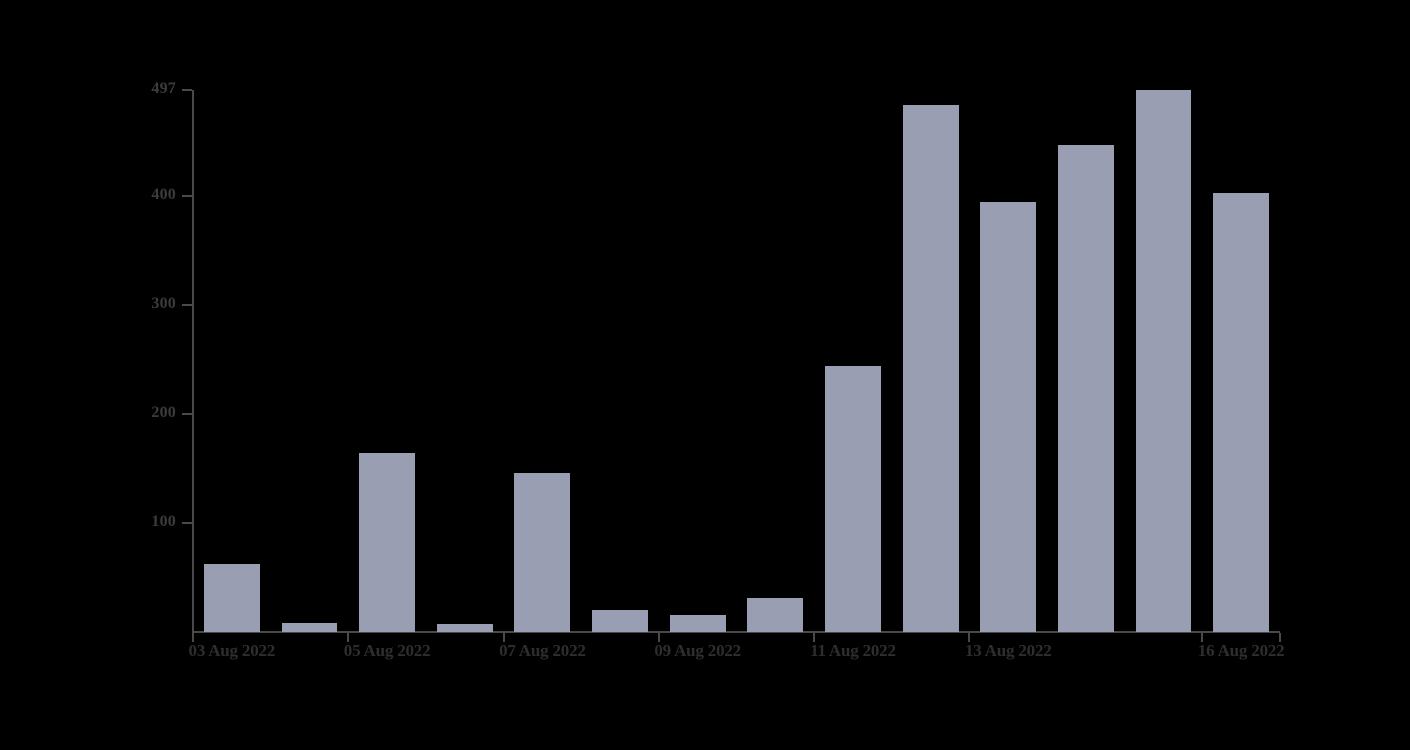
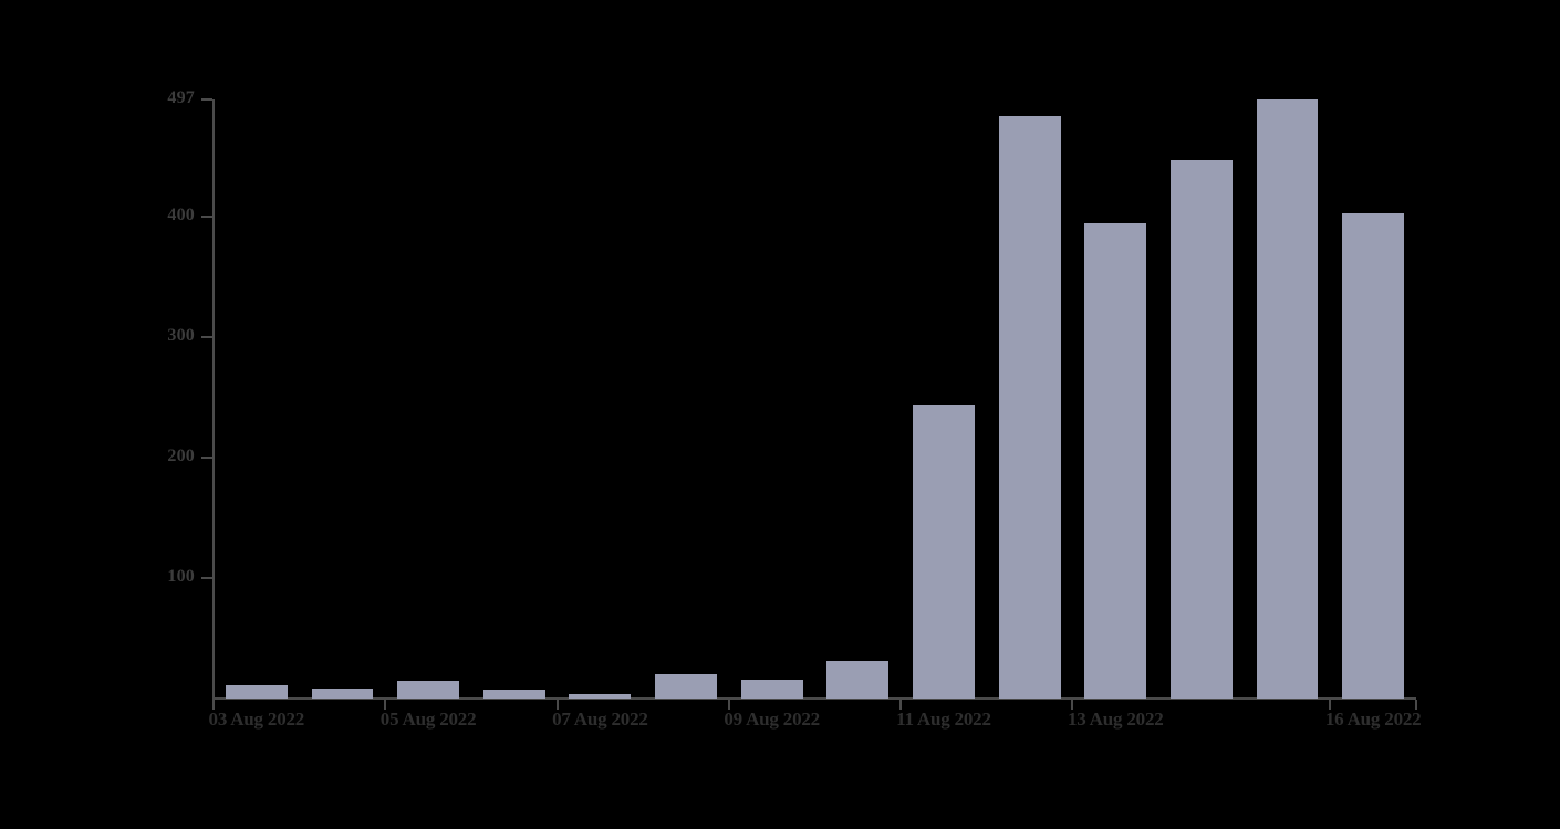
03 Aug 2022: 62 -> 11
05 Aug 2022: 164 -> 15
07 Aug 2022: 146 -> 4
